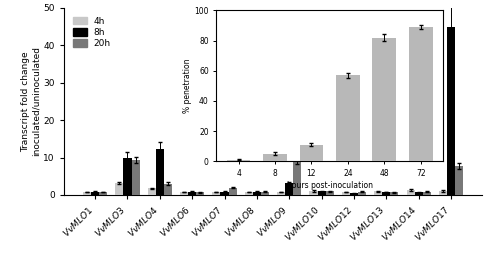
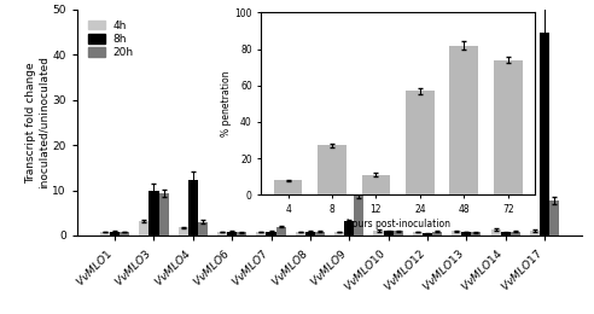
4: 1 -> 8
8: 5 -> 27
72: 89 -> 74
